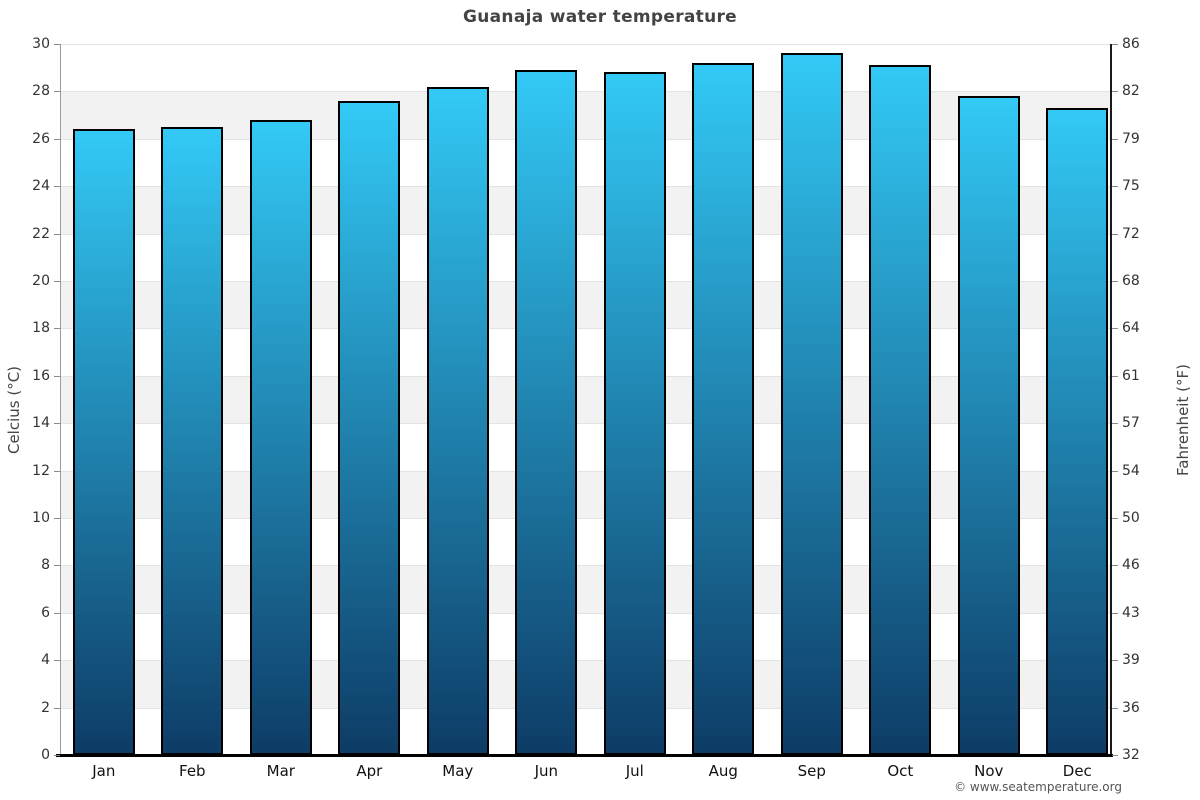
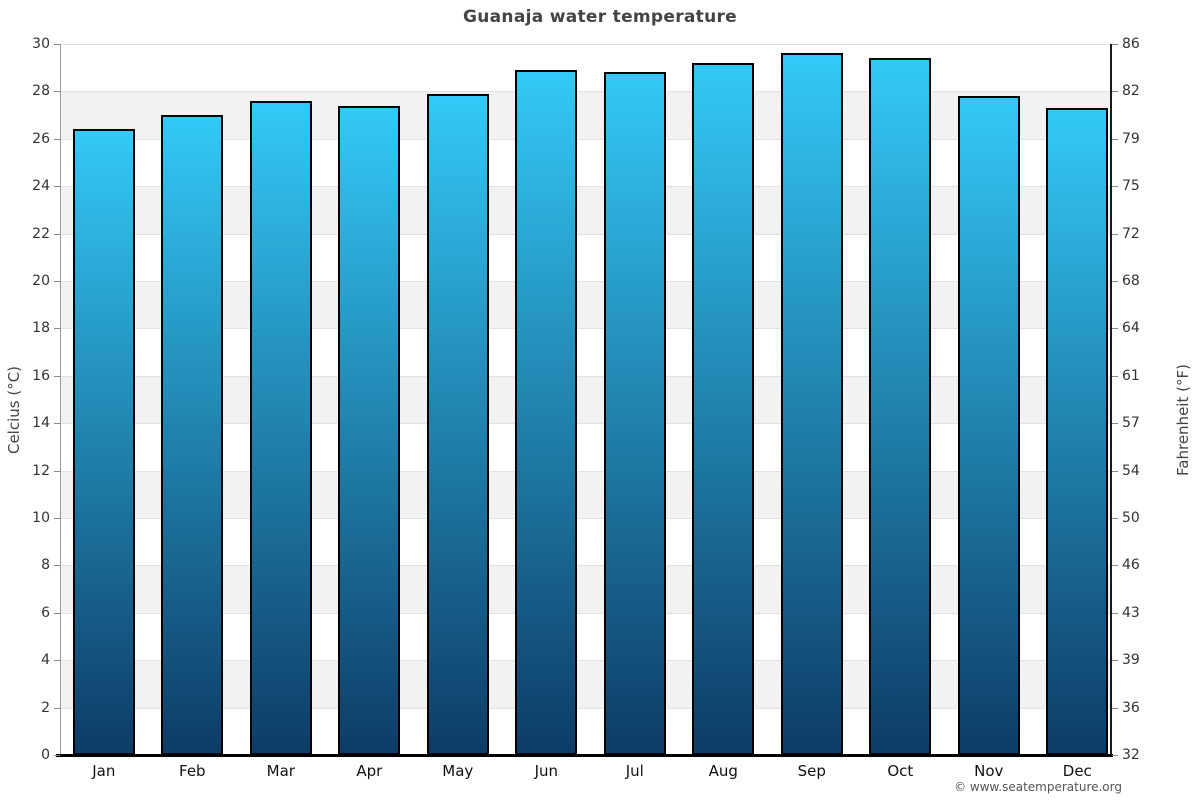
Feb: 26.5 -> 27.0
Mar: 26.8 -> 27.6
Apr: 27.6 -> 27.4
May: 28.2 -> 27.9
Oct: 29.1 -> 29.4
